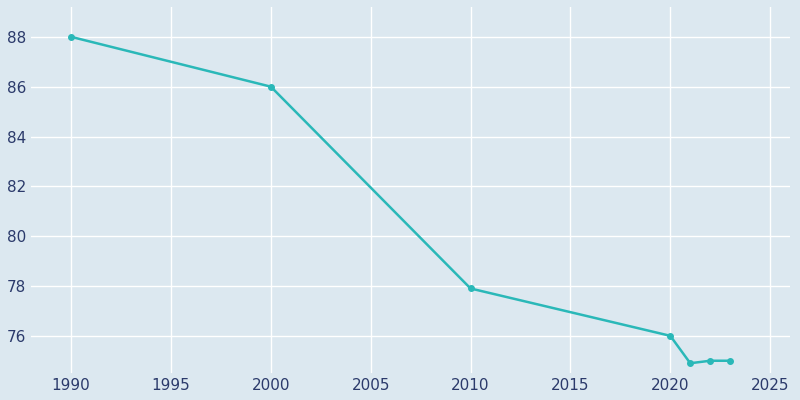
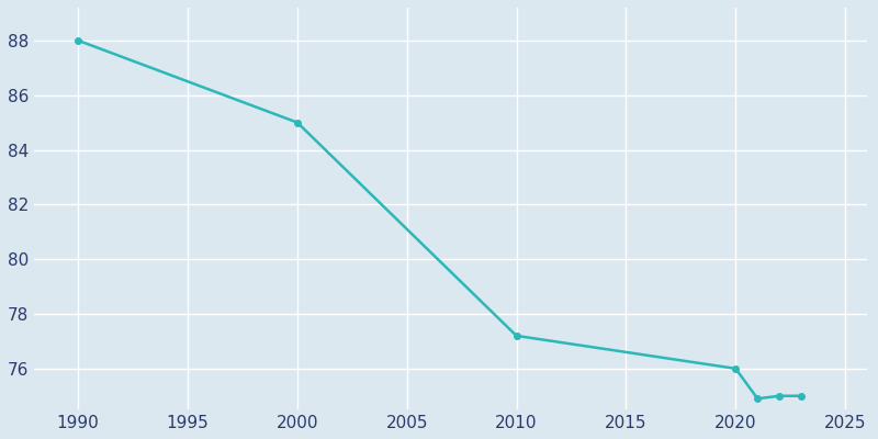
2000: 86.0 -> 85.0
2010: 77.9 -> 77.2
